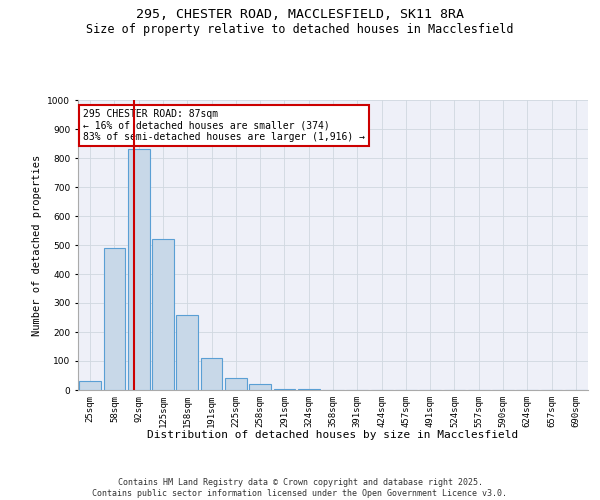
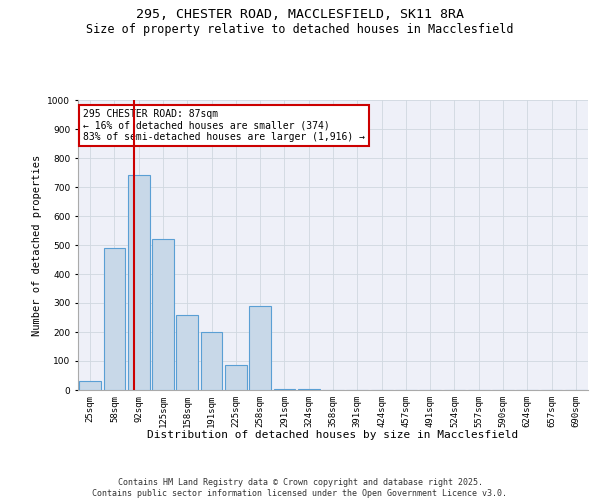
92sqm: 830 -> 740
191sqm: 110 -> 200
225sqm: 40 -> 85
258sqm: 20 -> 290
